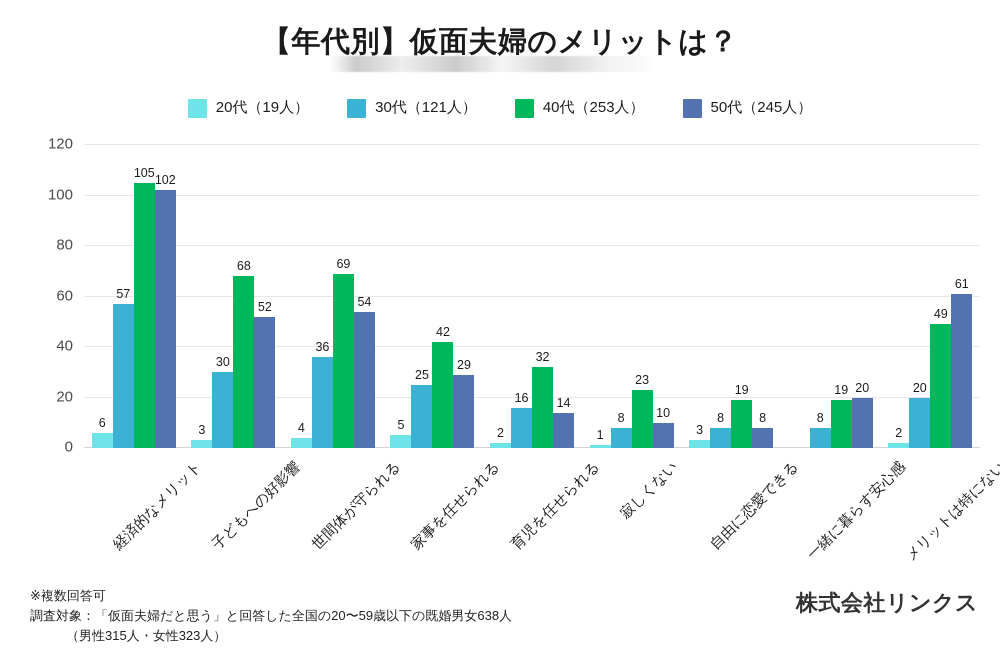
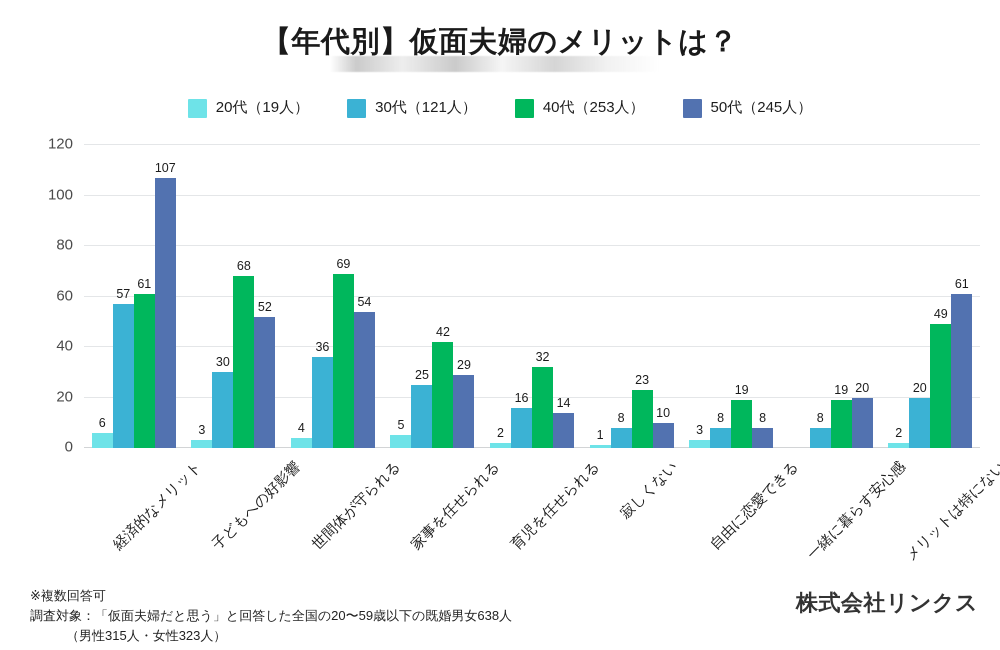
40代（253人）/経済的なメリット: 105 -> 61
50代（245人）/経済的なメリット: 102 -> 107
